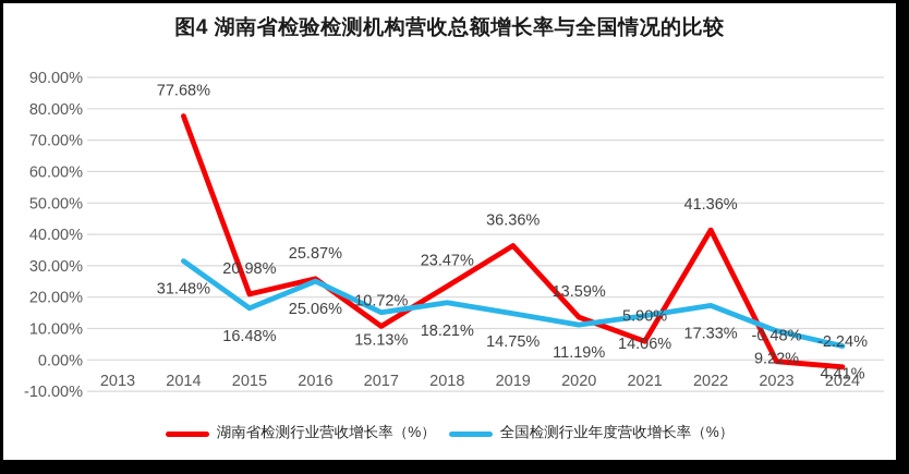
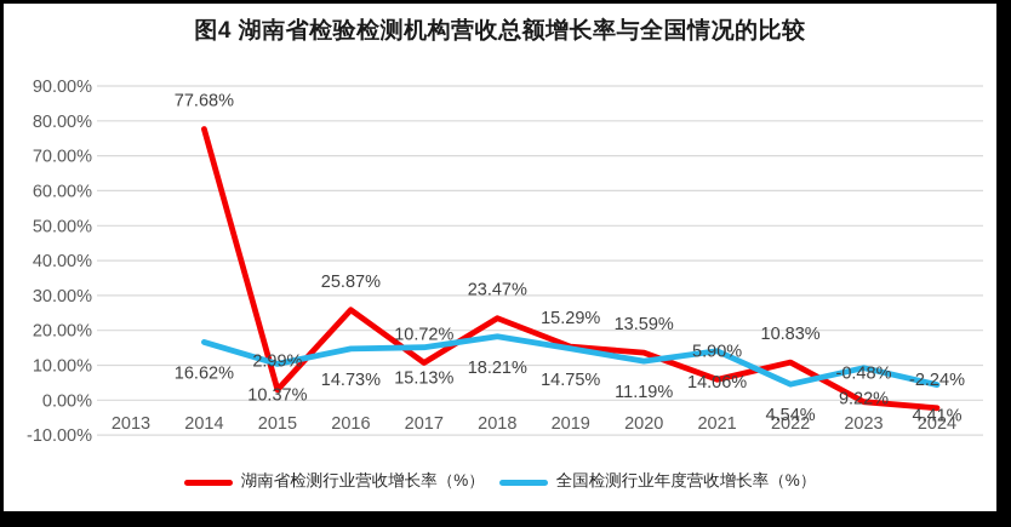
全国检测行业年度营收增长率（%）/2014: 31.48% -> 16.62%
湖南省检测行业营收增长率（%）/2015: 20.98% -> 2.99%
全国检测行业年度营收增长率（%）/2015: 16.48% -> 10.37%
全国检测行业年度营收增长率（%）/2016: 25.06% -> 14.73%
湖南省检测行业营收增长率（%）/2019: 36.36% -> 15.29%
湖南省检测行业营收增长率（%）/2022: 41.36% -> 10.83%
全国检测行业年度营收增长率（%）/2022: 17.33% -> 4.54%
